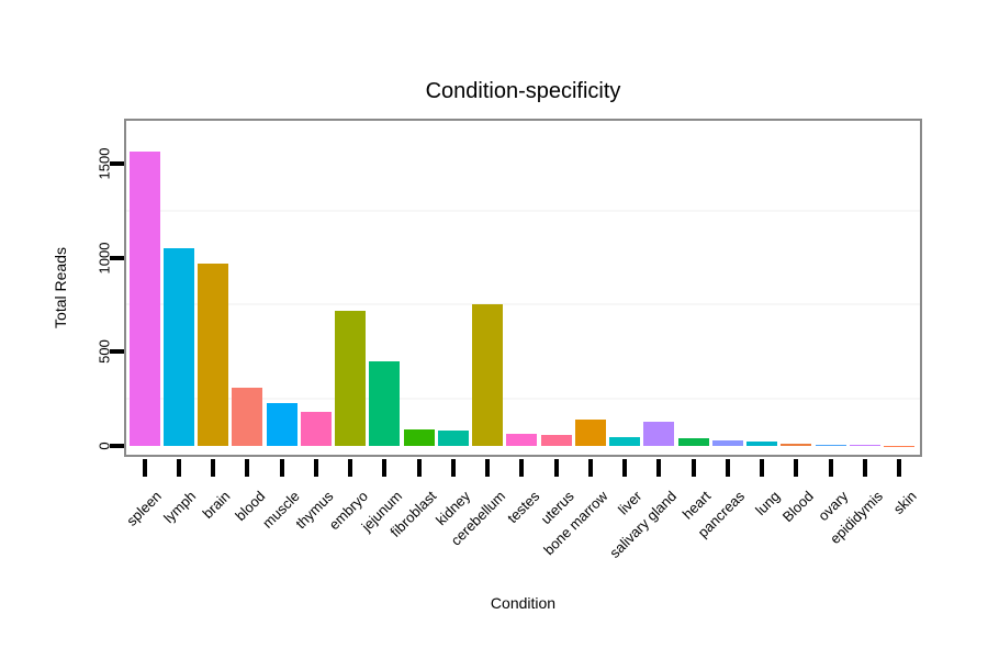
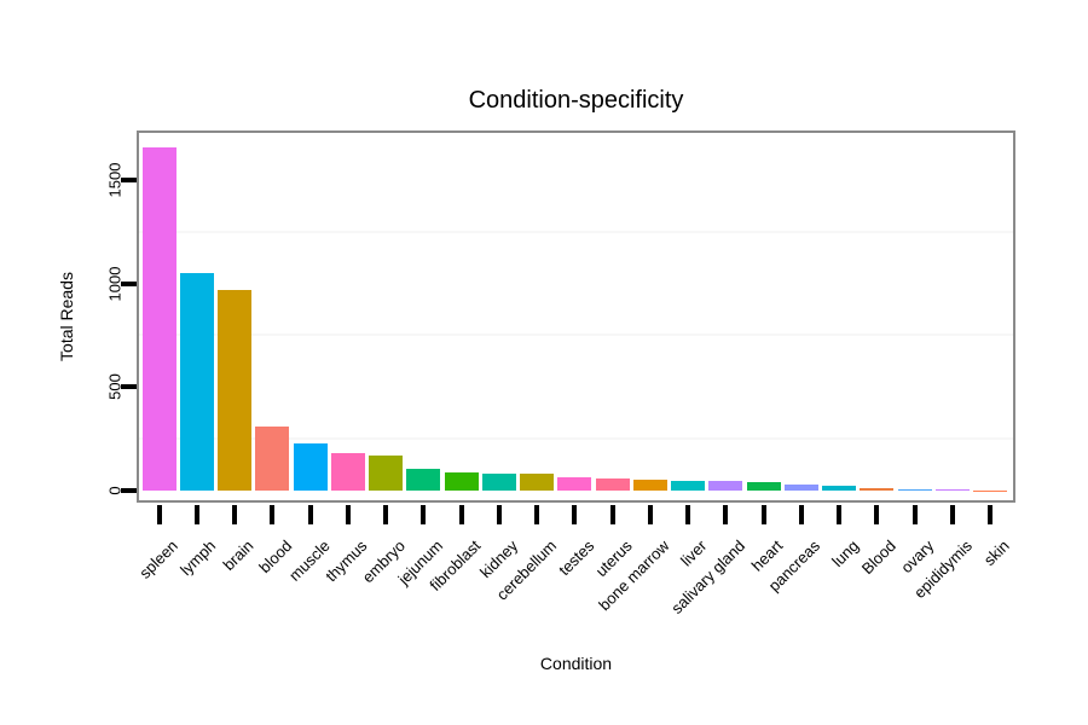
spleen: 1560 -> 1660
embryo: 720 -> 170
jejunum: 450 -> 100
cerebellum: 750 -> 80
bone marrow: 140 -> 60
salivary gland: 130 -> 50
